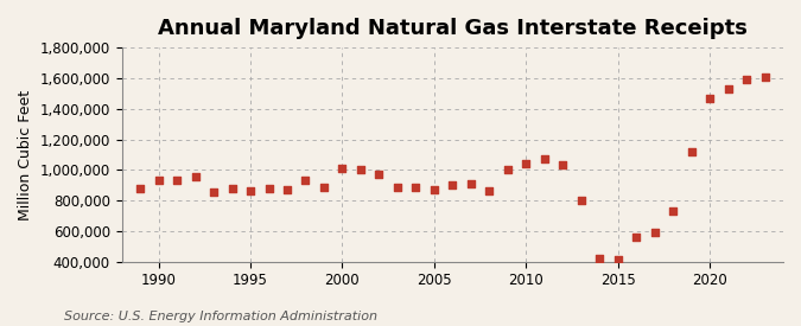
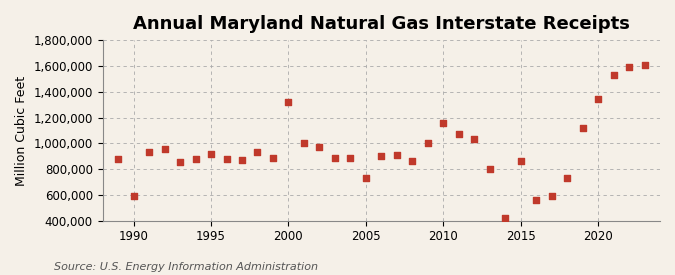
1990: 940,000 -> 590,000
1995: 860,000 -> 920,000
2000: 1,010,000 -> 1,320,000
2005: 870,000 -> 730,000
2010: 1,040,000 -> 1,160,000
2015: 420,000 -> 860,000
2020: 1,460,000 -> 1,340,000
